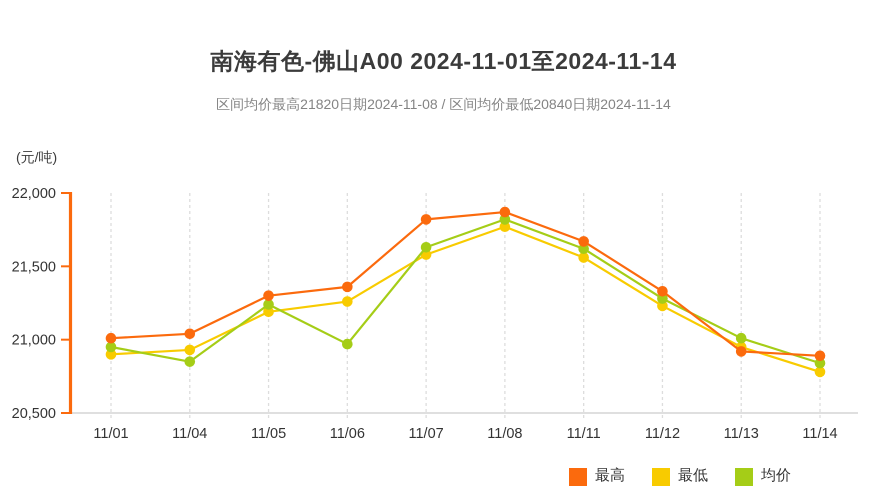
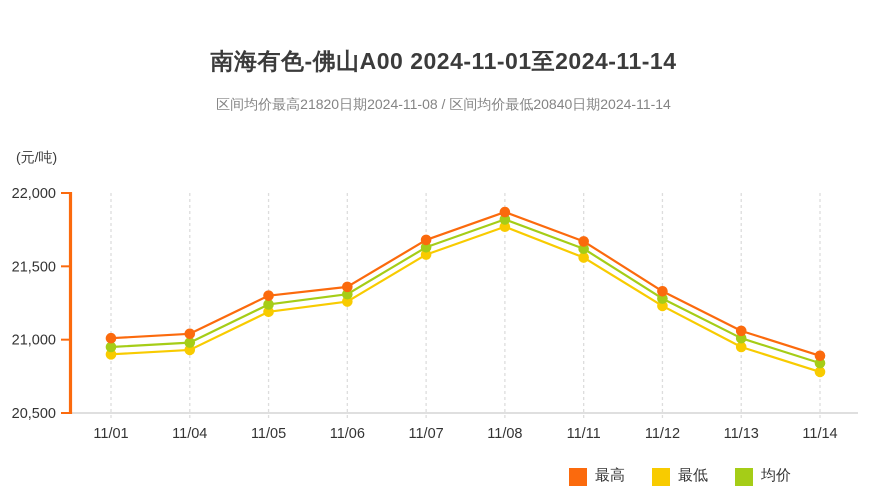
均价/11/04: 20850 -> 20980
均价/11/06: 20970 -> 21310
最高/11/07: 21820 -> 21680
最高/11/13: 20920 -> 21060
